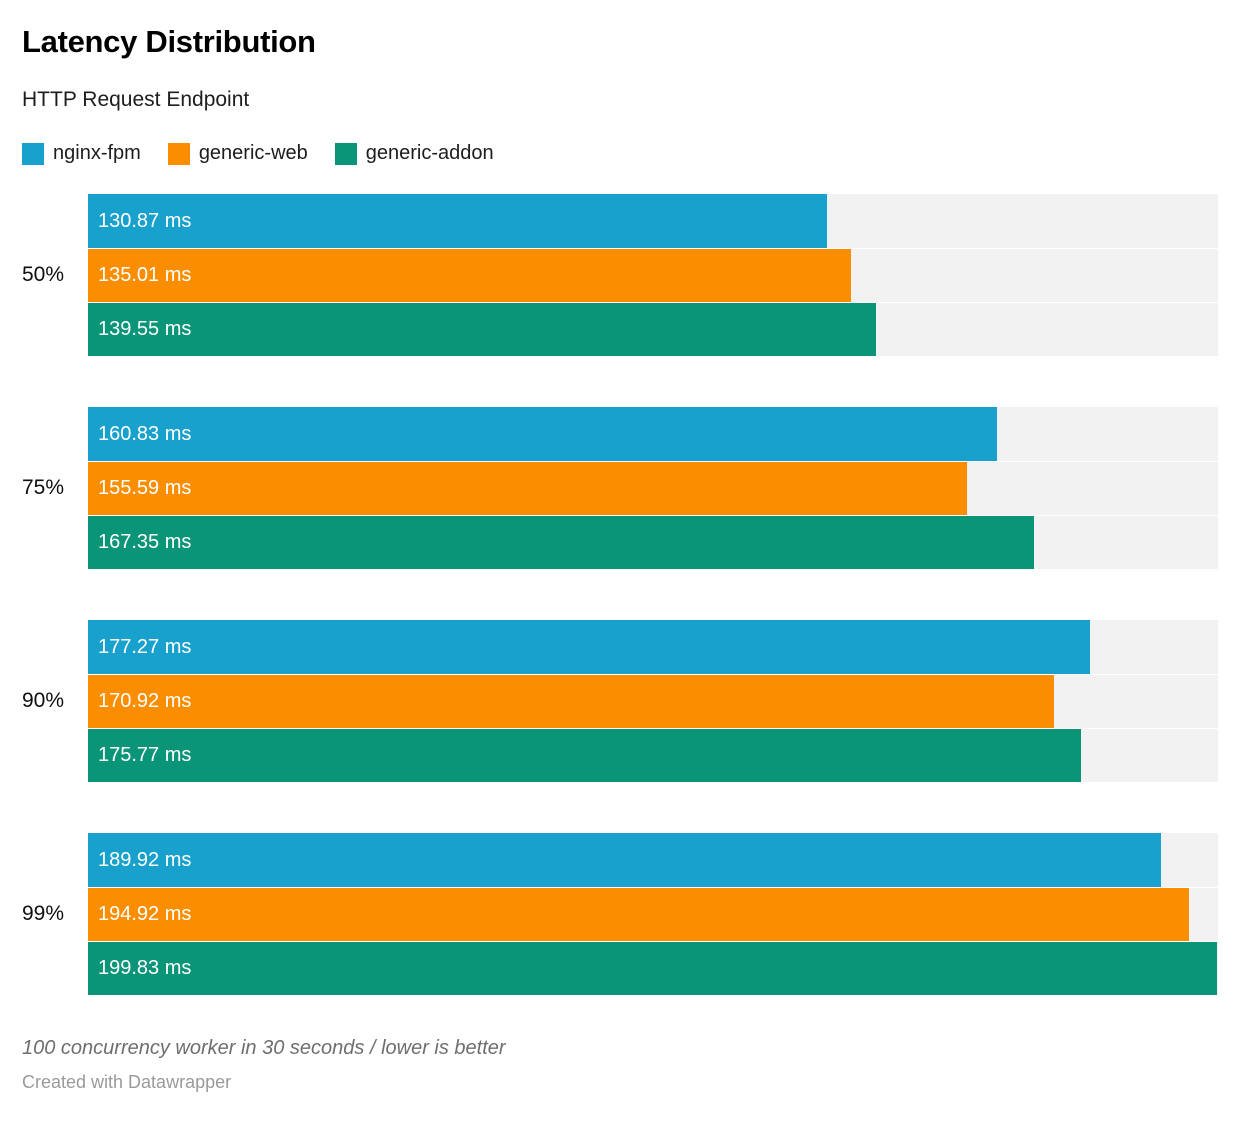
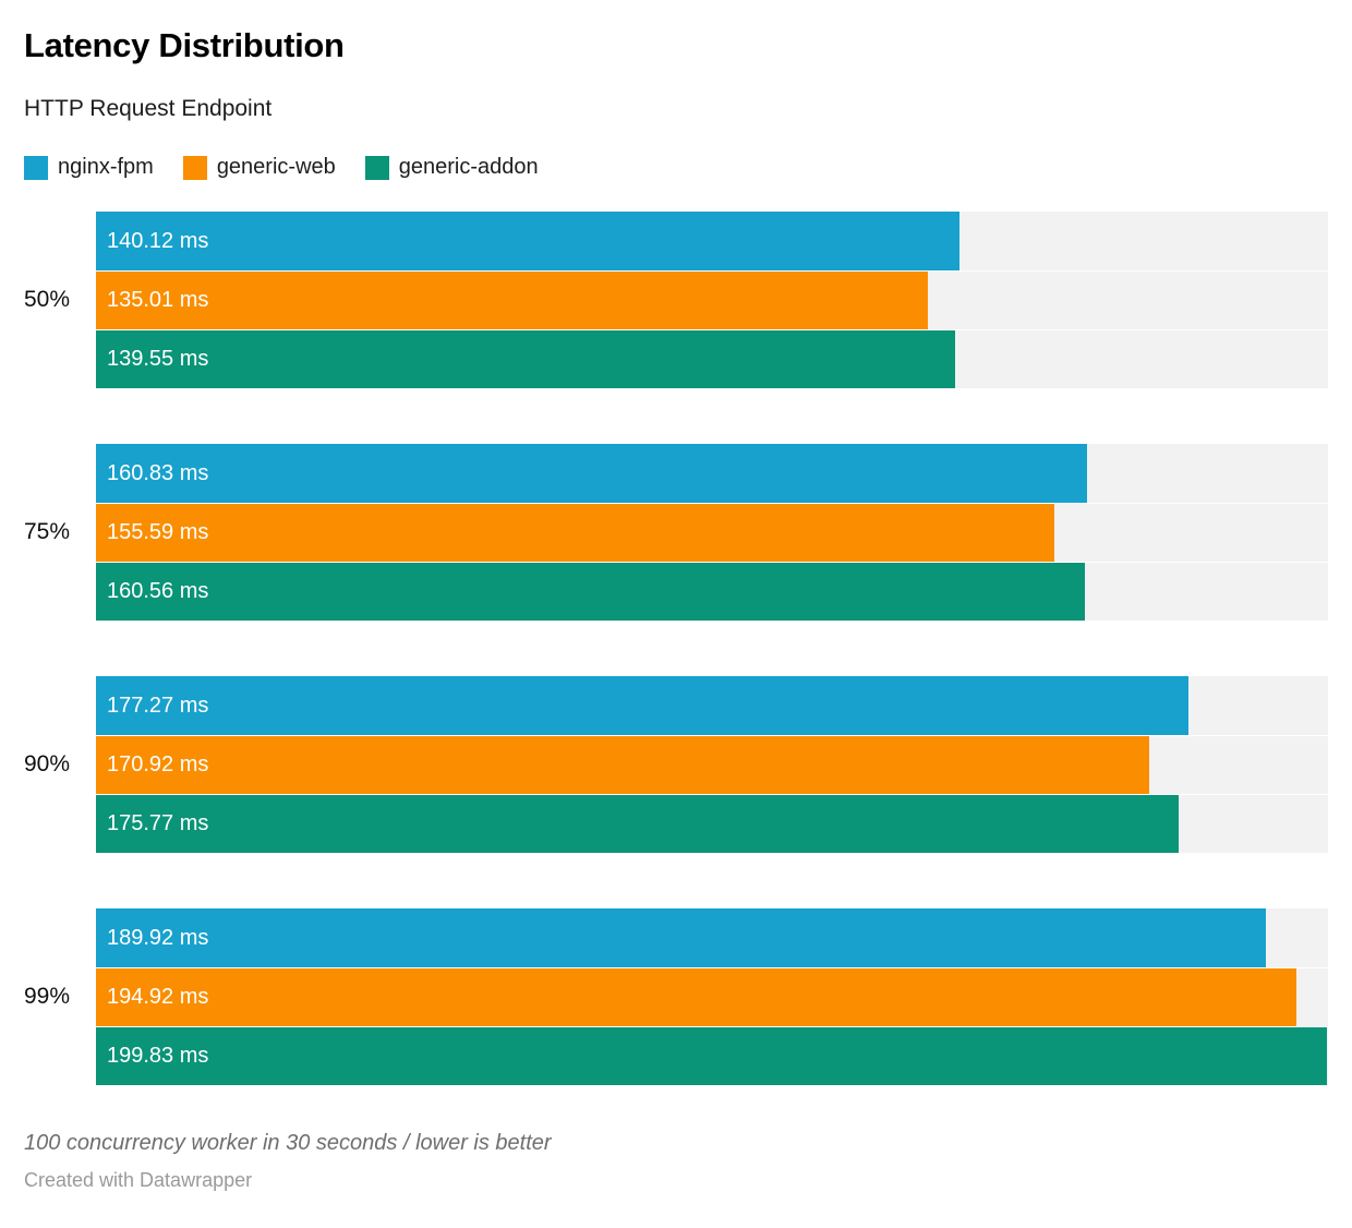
nginx-fpm/50%: 130.87 -> 140.12
generic-addon/75%: 167.35 -> 160.56
